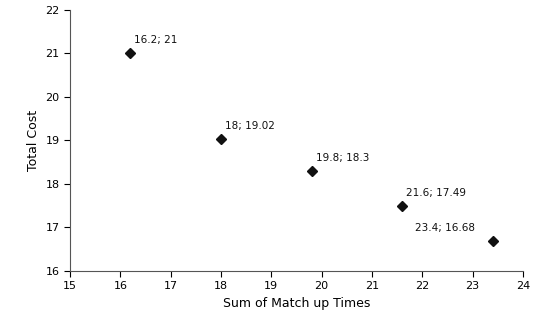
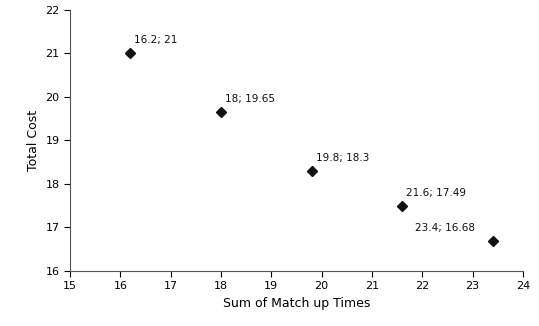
18: 19.02 -> 19.65
